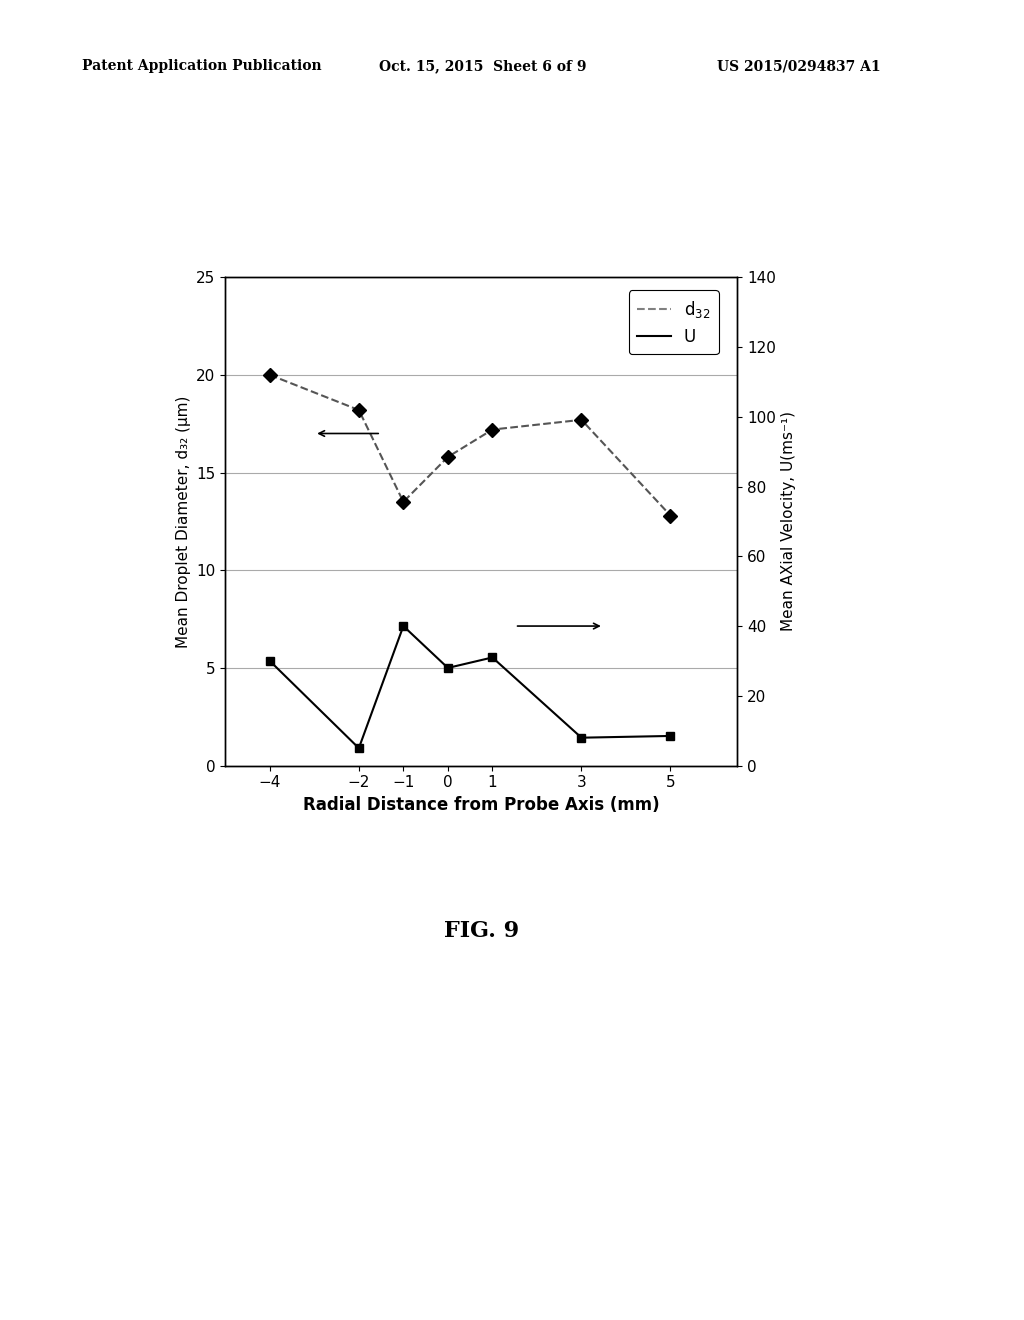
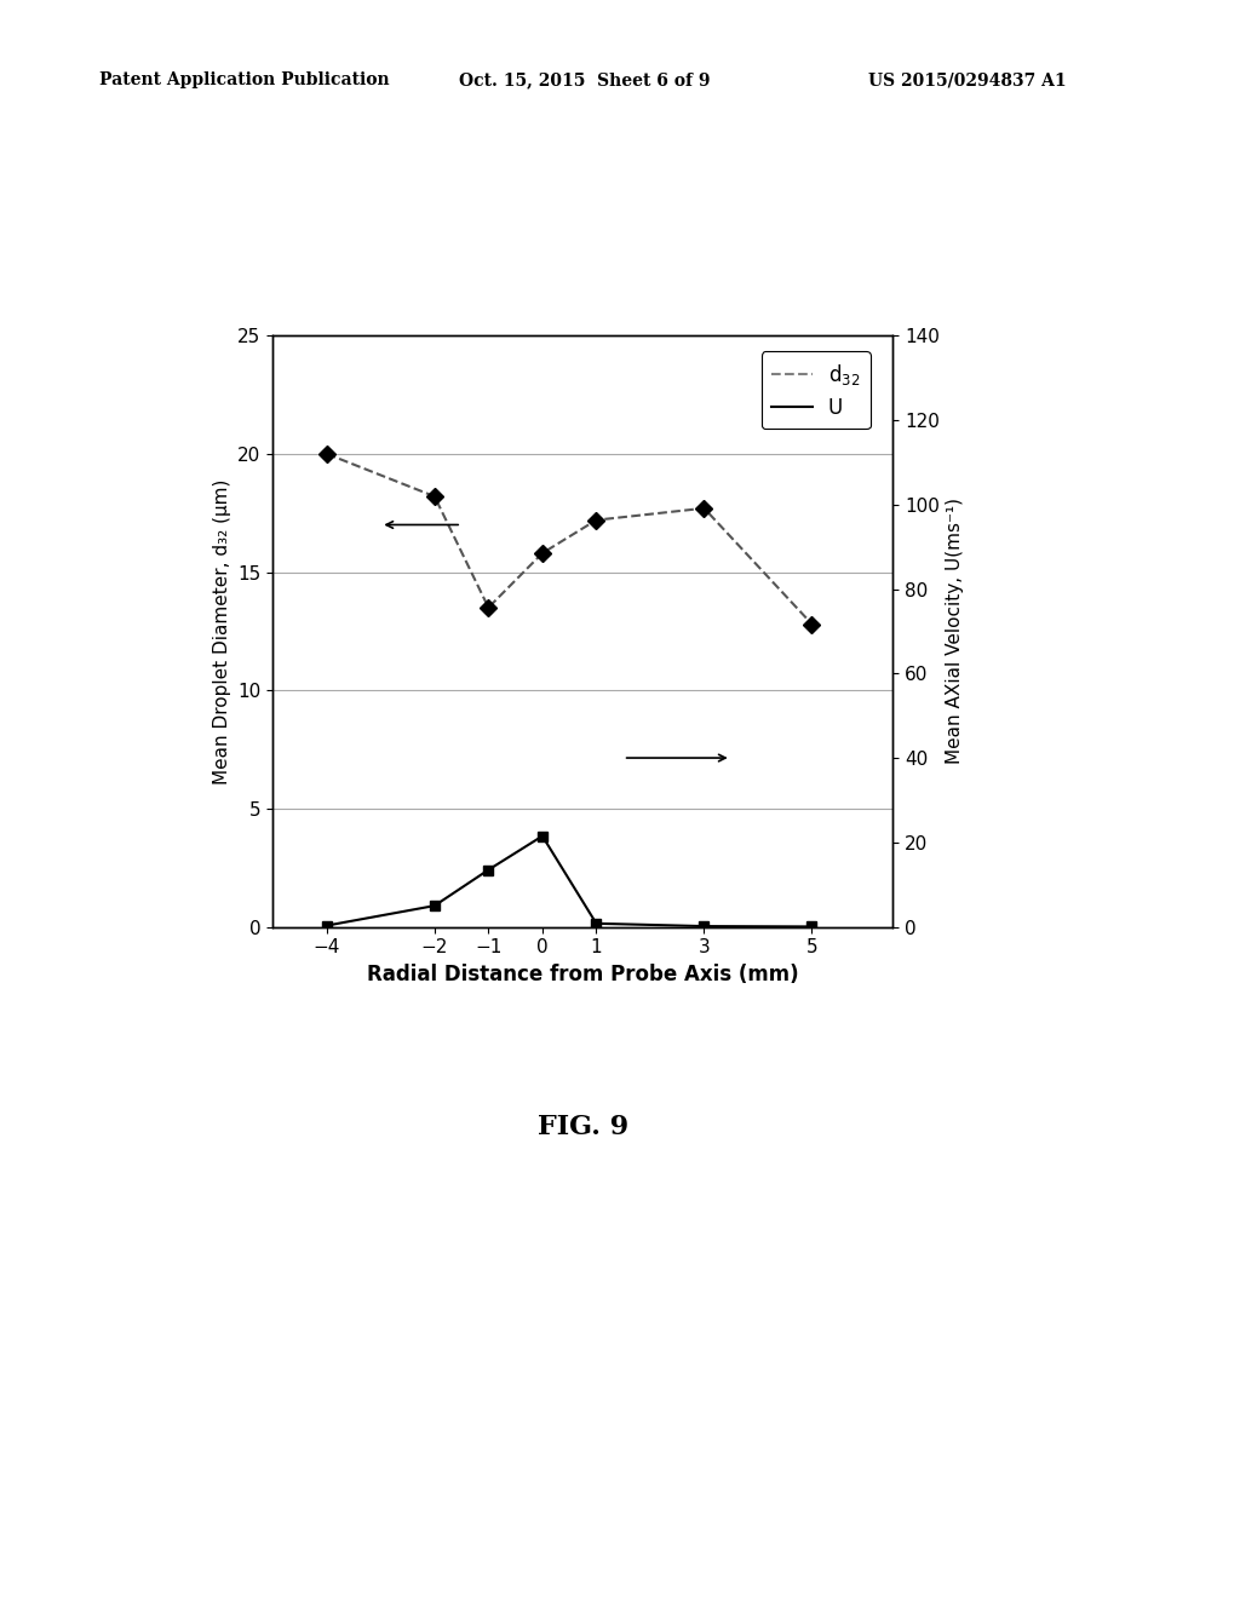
U/−4: 30.0 -> 0.3
U/−1: 40.0 -> 13.5
U/0: 28.0 -> 21.5
U/1: 31.0 -> 0.8
U/3: 8.0 -> 0.1
U/5: 8.5 -> 0.1
